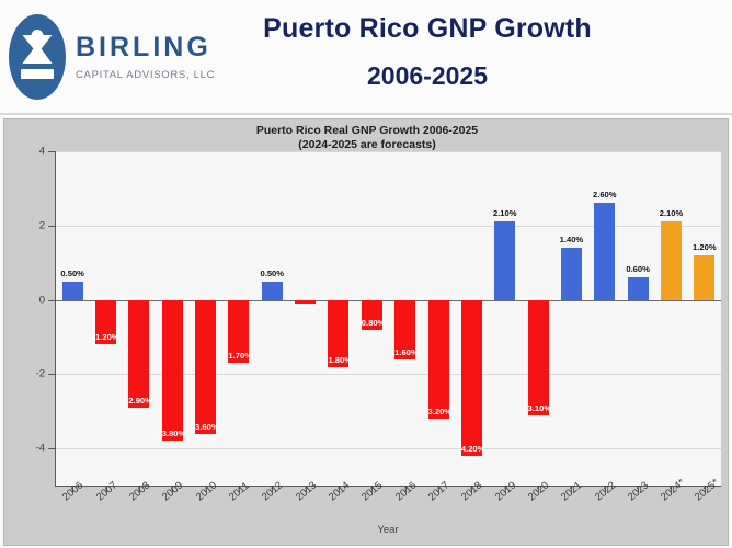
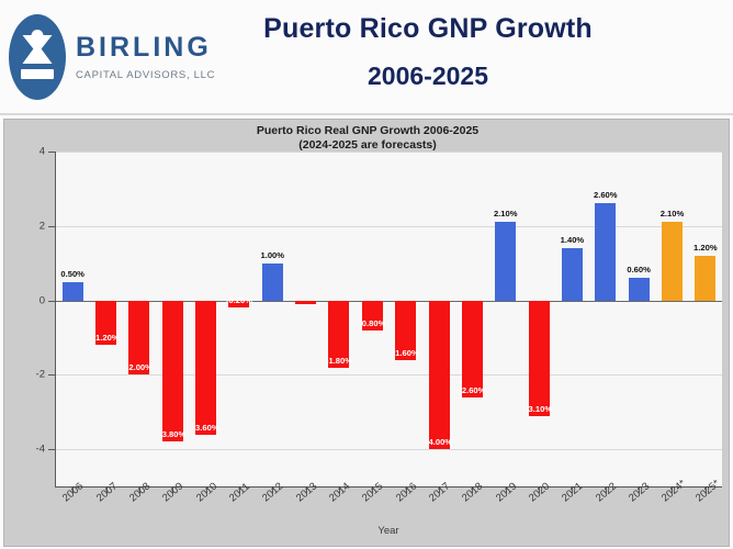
2008: -2.90% -> -2.00%
2011: -1.70% -> -0.20%
2012: 0.50% -> 1.00%
2017: -3.20% -> -4.00%
2018: -4.20% -> -2.60%
